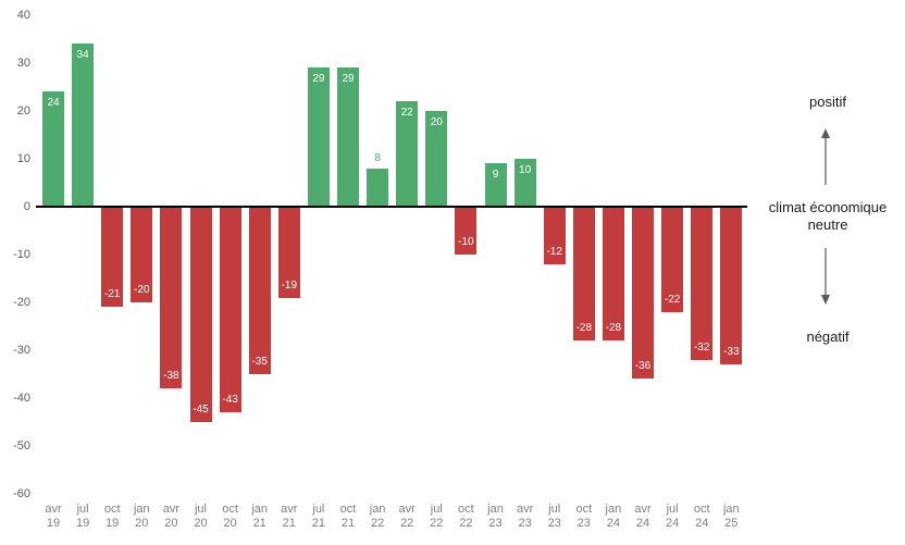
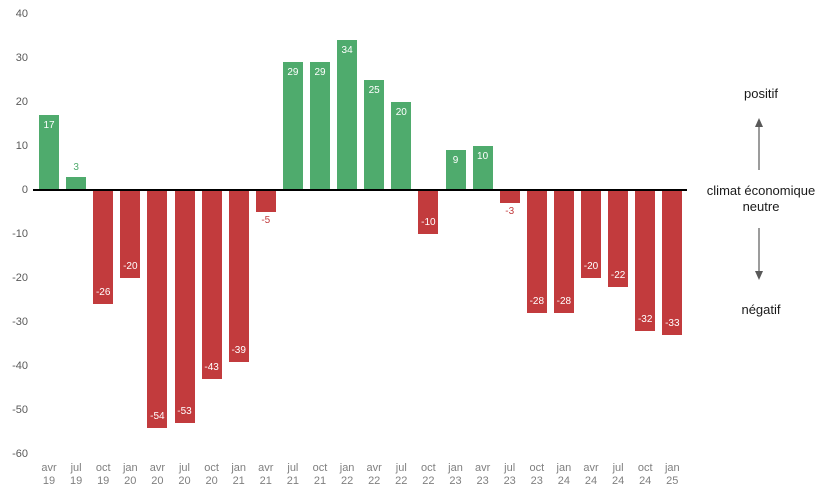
avr 19: 24 -> 17
jul 19: 34 -> 3
oct 19: -21 -> -26
avr 20: -38 -> -54
jul 20: -45 -> -53
jan 21: -35 -> -39
avr 21: -19 -> -5
jan 22: 8 -> 34
avr 22: 22 -> 25
jul 23: -12 -> -3
avr 24: -36 -> -20
